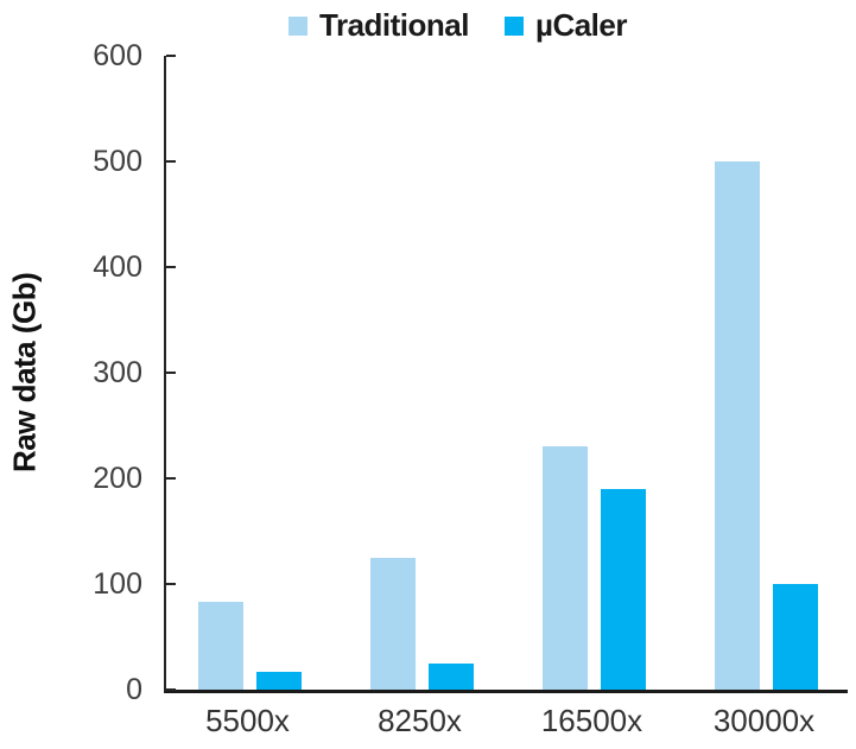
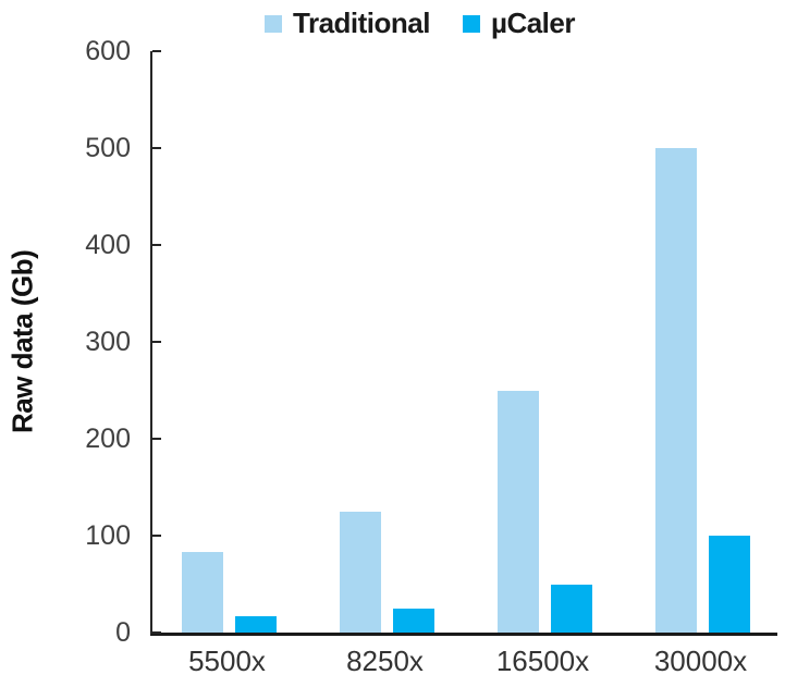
Traditional/16500x: 230 -> 250
µCaler/16500x: 190 -> 50
